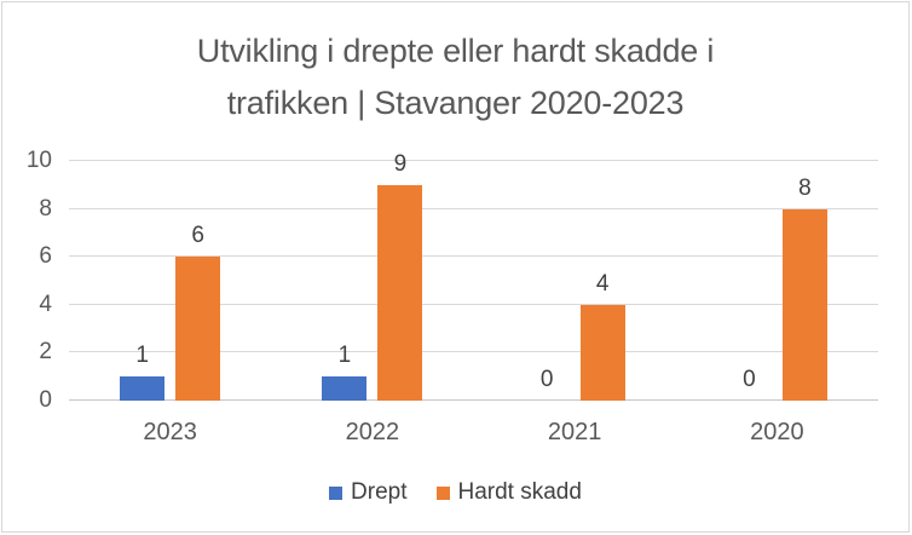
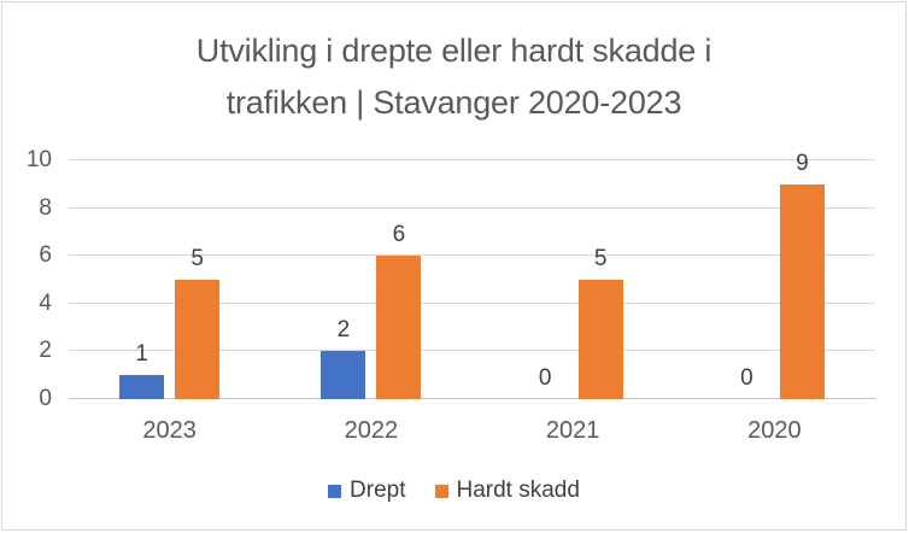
Hardt skadd/2023: 6 -> 5
Drept/2022: 1 -> 2
Hardt skadd/2022: 9 -> 6
Hardt skadd/2021: 4 -> 5
Hardt skadd/2020: 8 -> 9
